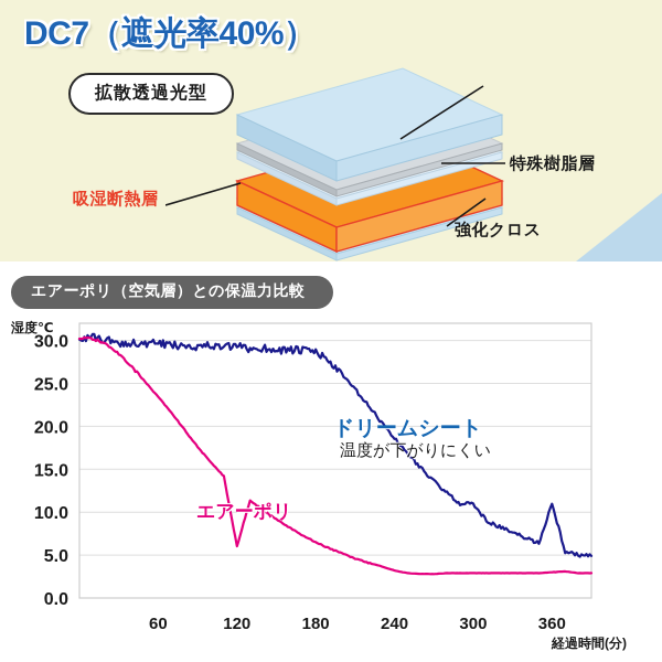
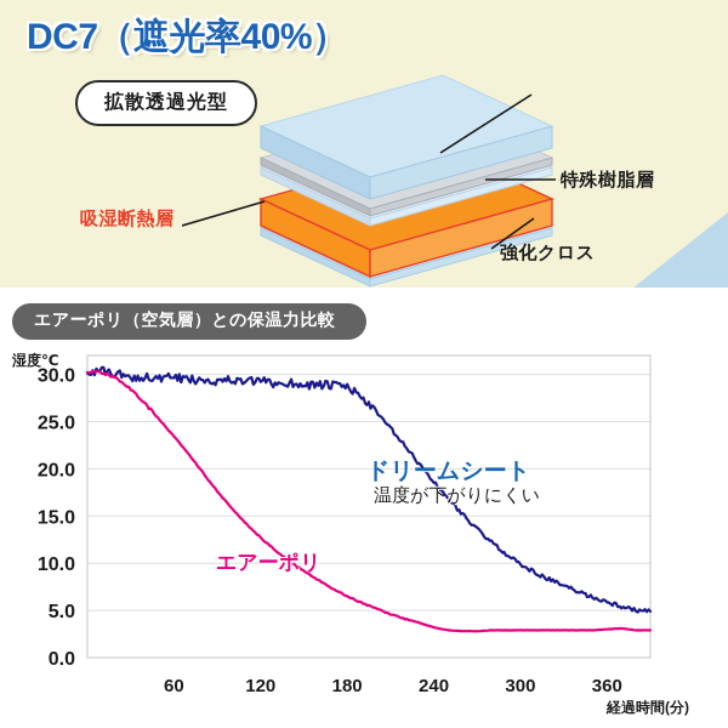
エアーポリ/120: 6 -> 13
ドリームシート/300: 11 -> 10
ドリームシート/360: 11 -> 6
